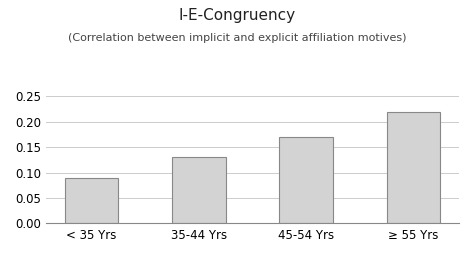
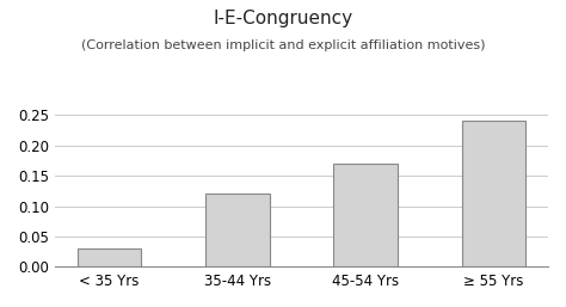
< 35 Yrs: 0.09 -> 0.03
35-44 Yrs: 0.13 -> 0.12
≥ 55 Yrs: 0.22 -> 0.24
